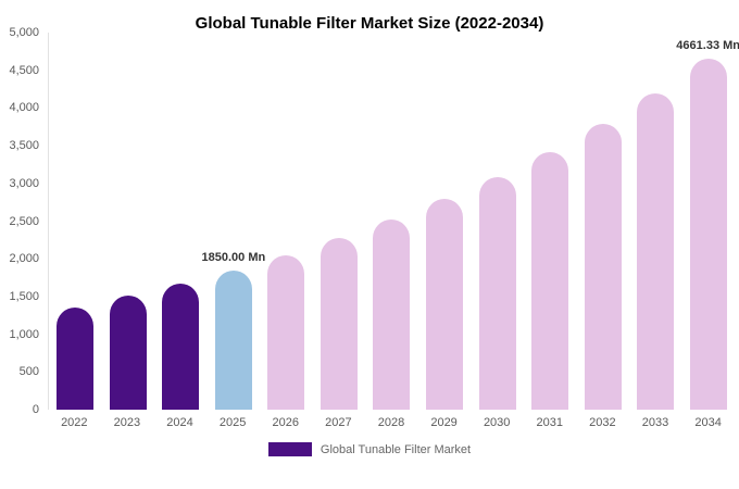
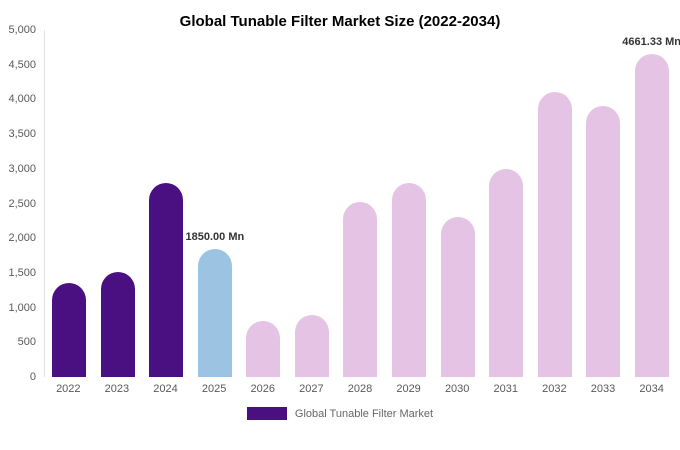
2024: 1700 -> 2800
2026: 2000 -> 800
2027: 2300 -> 900
2030: 3100 -> 2300
2031: 3400 -> 3000
2032: 3800 -> 4100
2033: 4200 -> 3900
